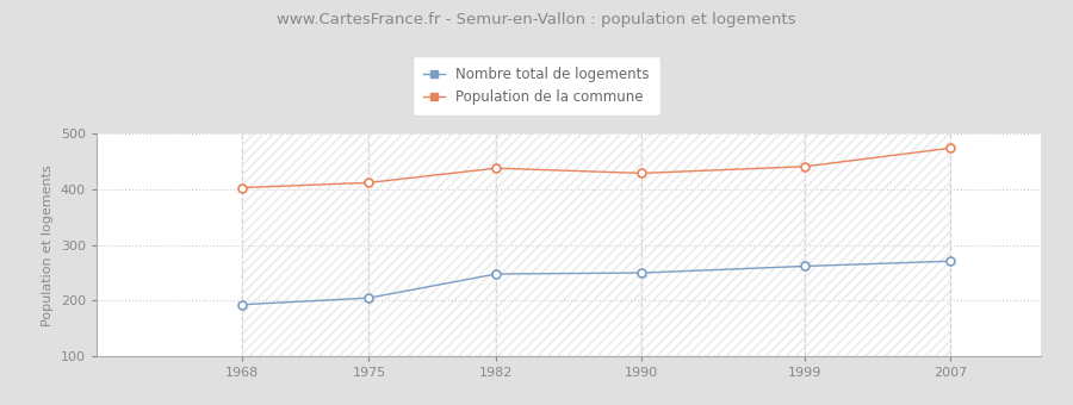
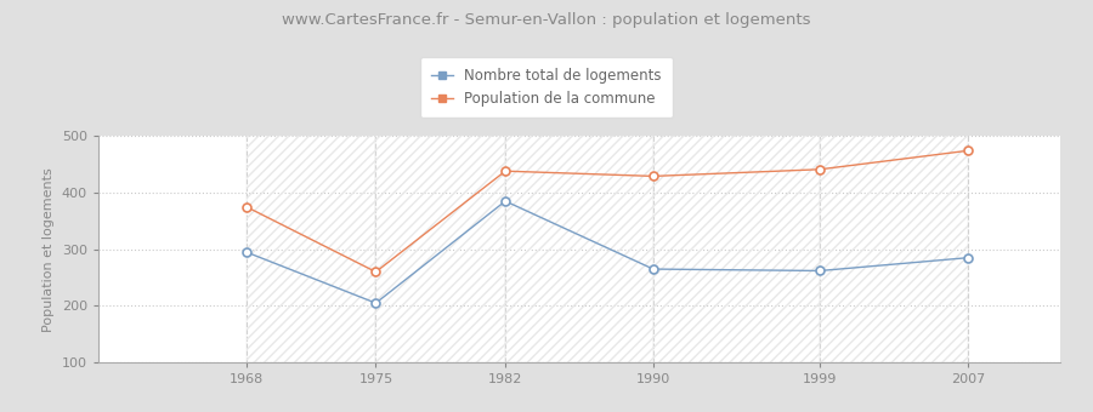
Nombre total de logements/1968: 193 -> 295
Population de la commune/1968: 403 -> 375
Population de la commune/1975: 412 -> 260
Nombre total de logements/1982: 248 -> 385
Nombre total de logements/1990: 250 -> 265
Nombre total de logements/2007: 271 -> 285
